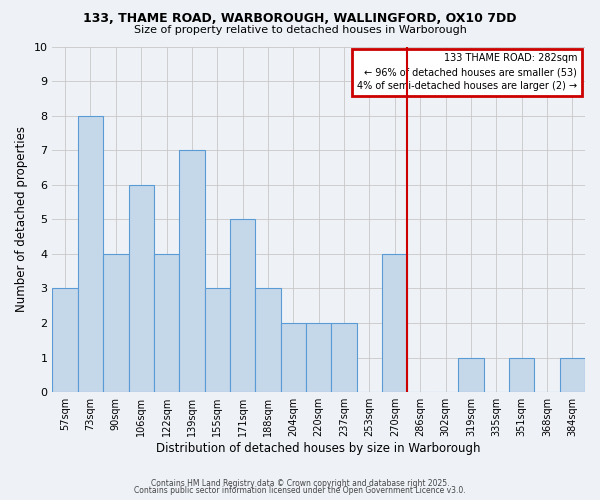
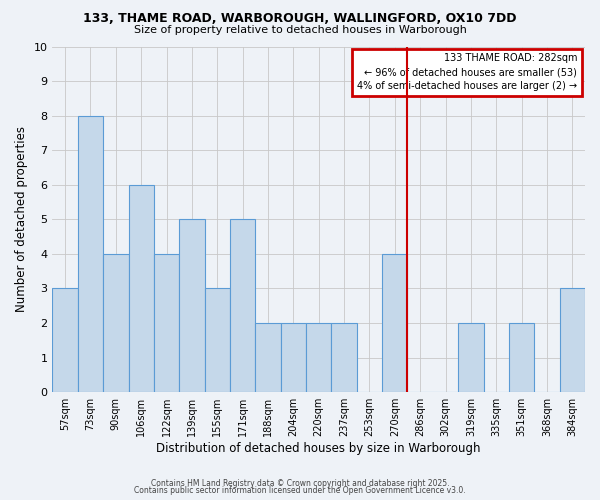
139sqm: 7 -> 5
188sqm: 3 -> 2
319sqm: 1 -> 2
351sqm: 1 -> 2
384sqm: 1 -> 3
